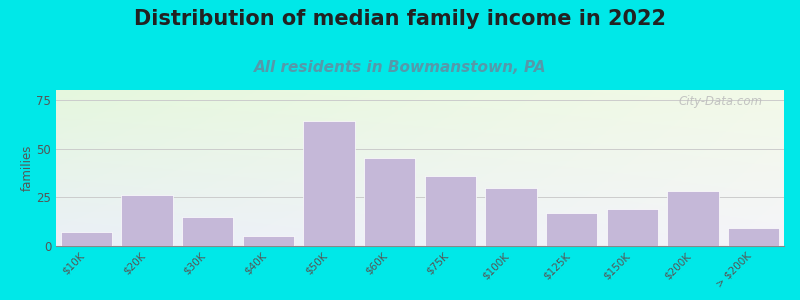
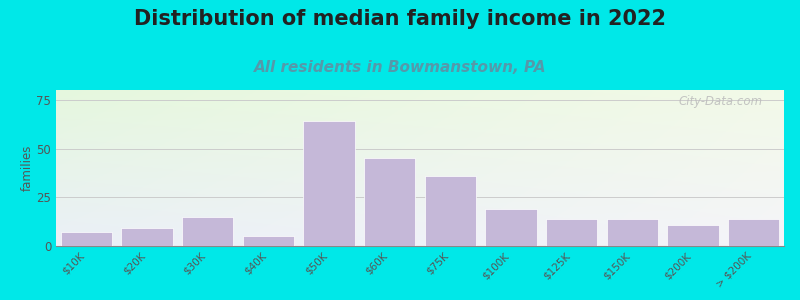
$20K: 26 -> 9
$100K: 30 -> 19
$125K: 17 -> 14
$150K: 19 -> 14
$200K: 28 -> 11
> $200K: 9 -> 14
